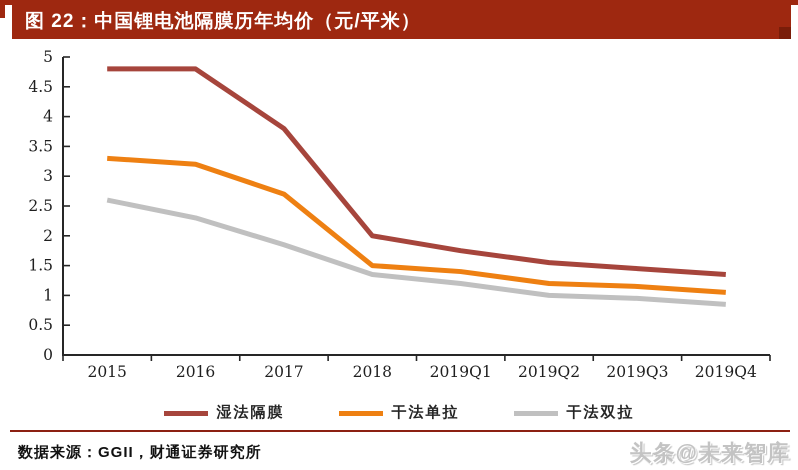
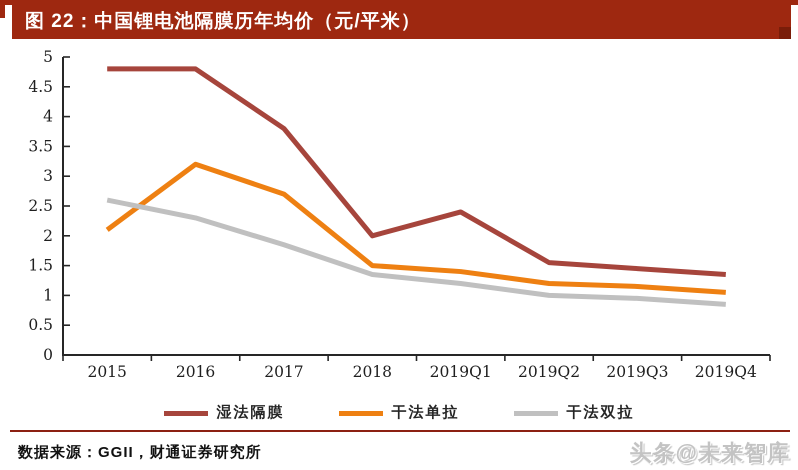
干法单拉/2015: 3.3 -> 2.1
湿法隔膜/2019Q1: 1.8 -> 2.4
